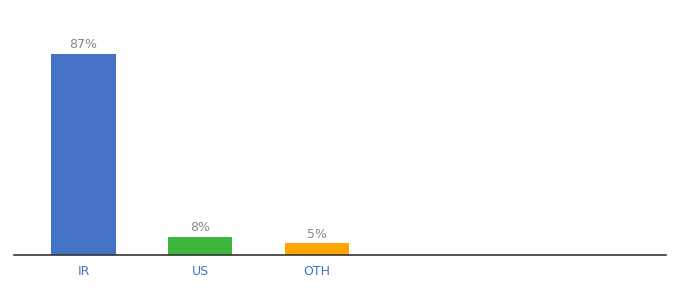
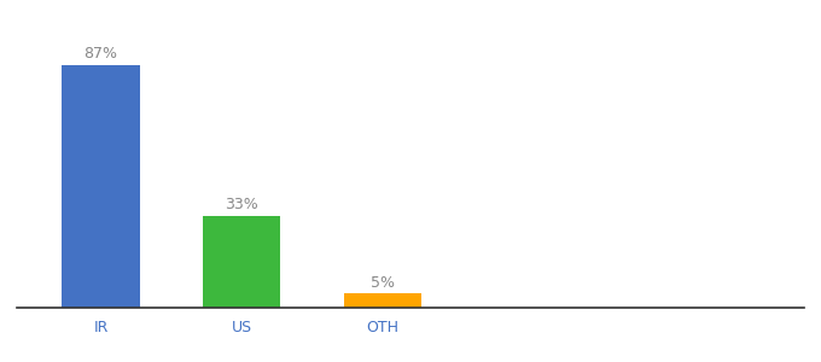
US: 8% -> 33%
